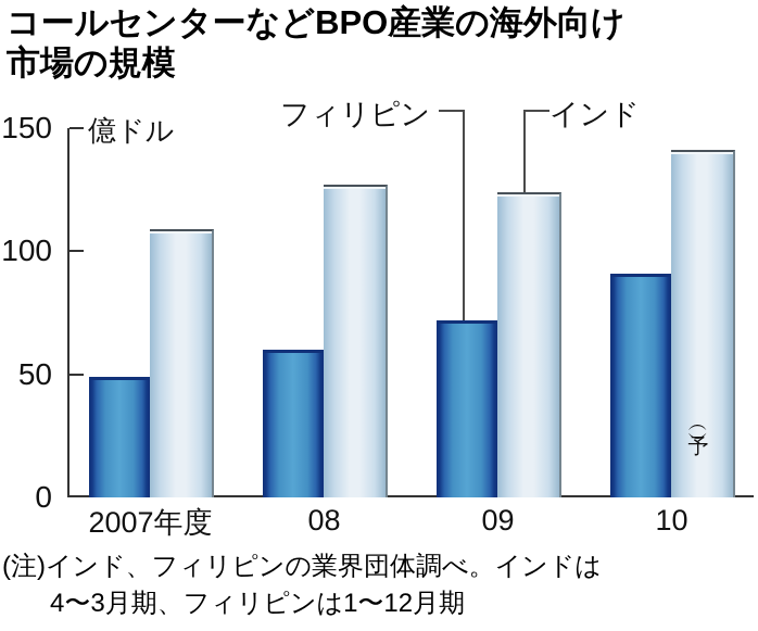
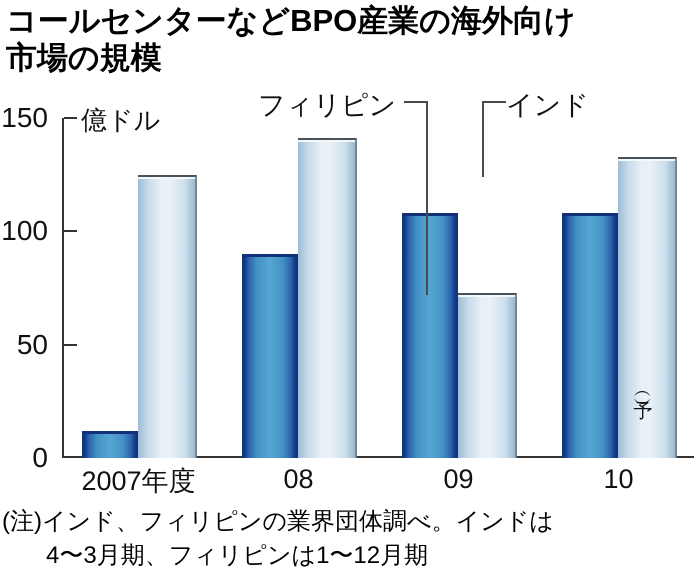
フィリピン/2007年度: 49 -> 12
インド/2007年度: 109 -> 125
フィリピン/08: 60 -> 90
インド/08: 127 -> 141
フィリピン/09: 72 -> 108
インド/09: 124 -> 73
フィリピン/10: 91 -> 108
インド/10: 141 -> 133
